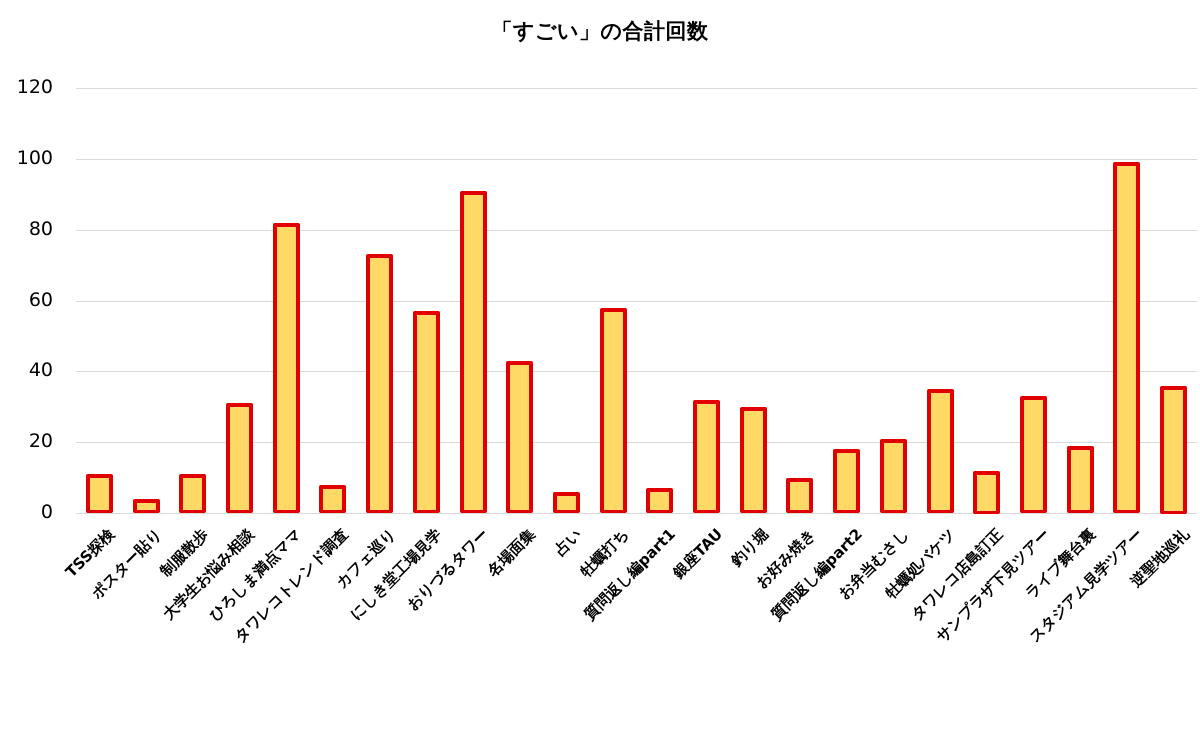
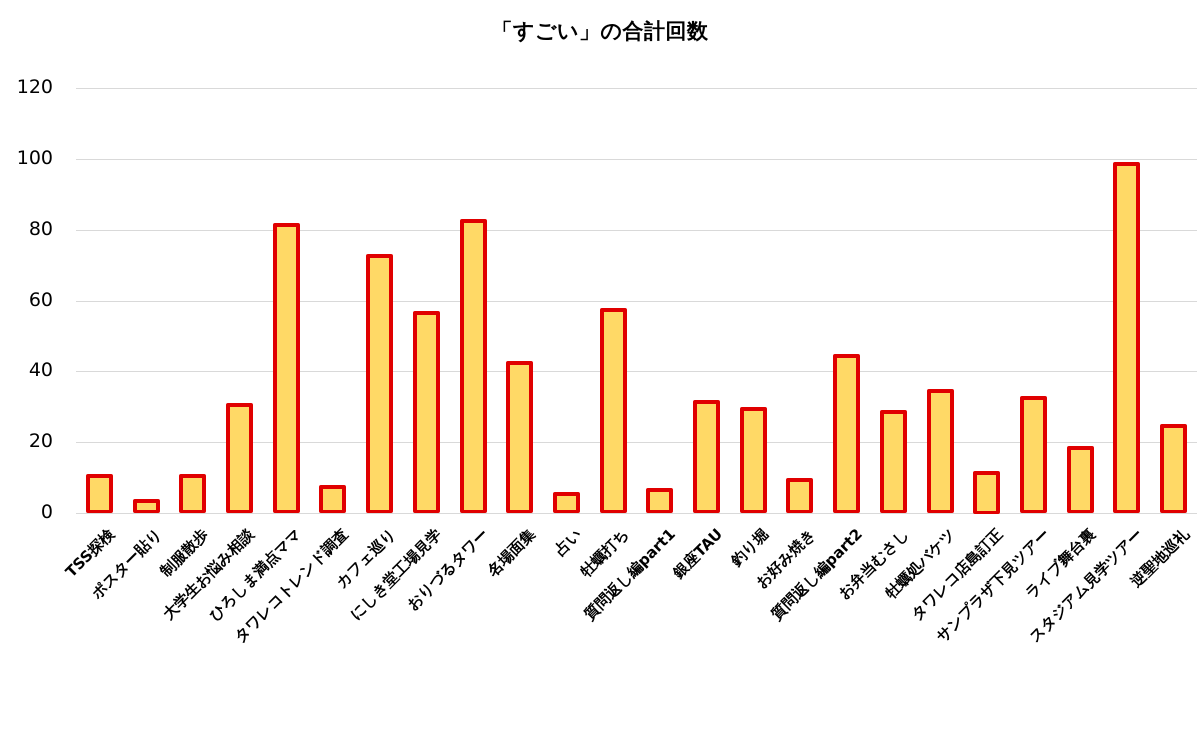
おりづるタワー: 91 -> 83
質問返し編part2: 18 -> 45
お弁当むさし: 21 -> 29
逆聖地巡礼: 36 -> 25
